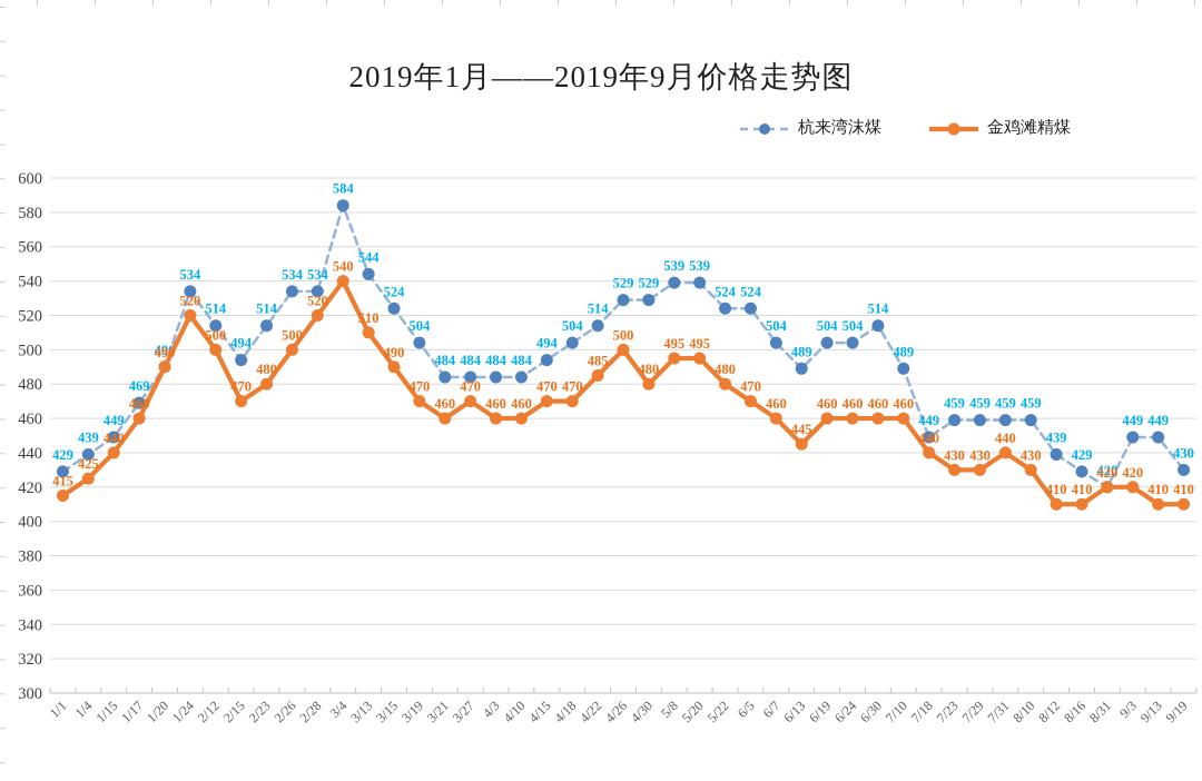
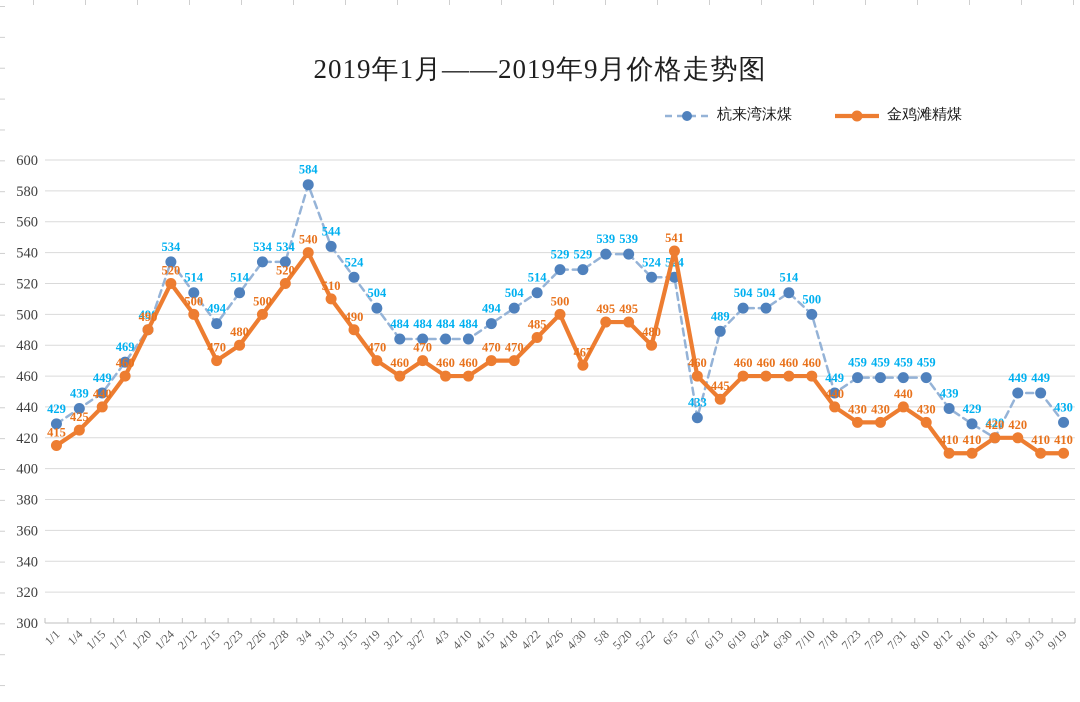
金鸡滩精煤/4/30: 480 -> 467
金鸡滩精煤/6/5: 470 -> 541
杭来湾沫煤/6/7: 504 -> 433
杭来湾沫煤/7/10: 489 -> 500
